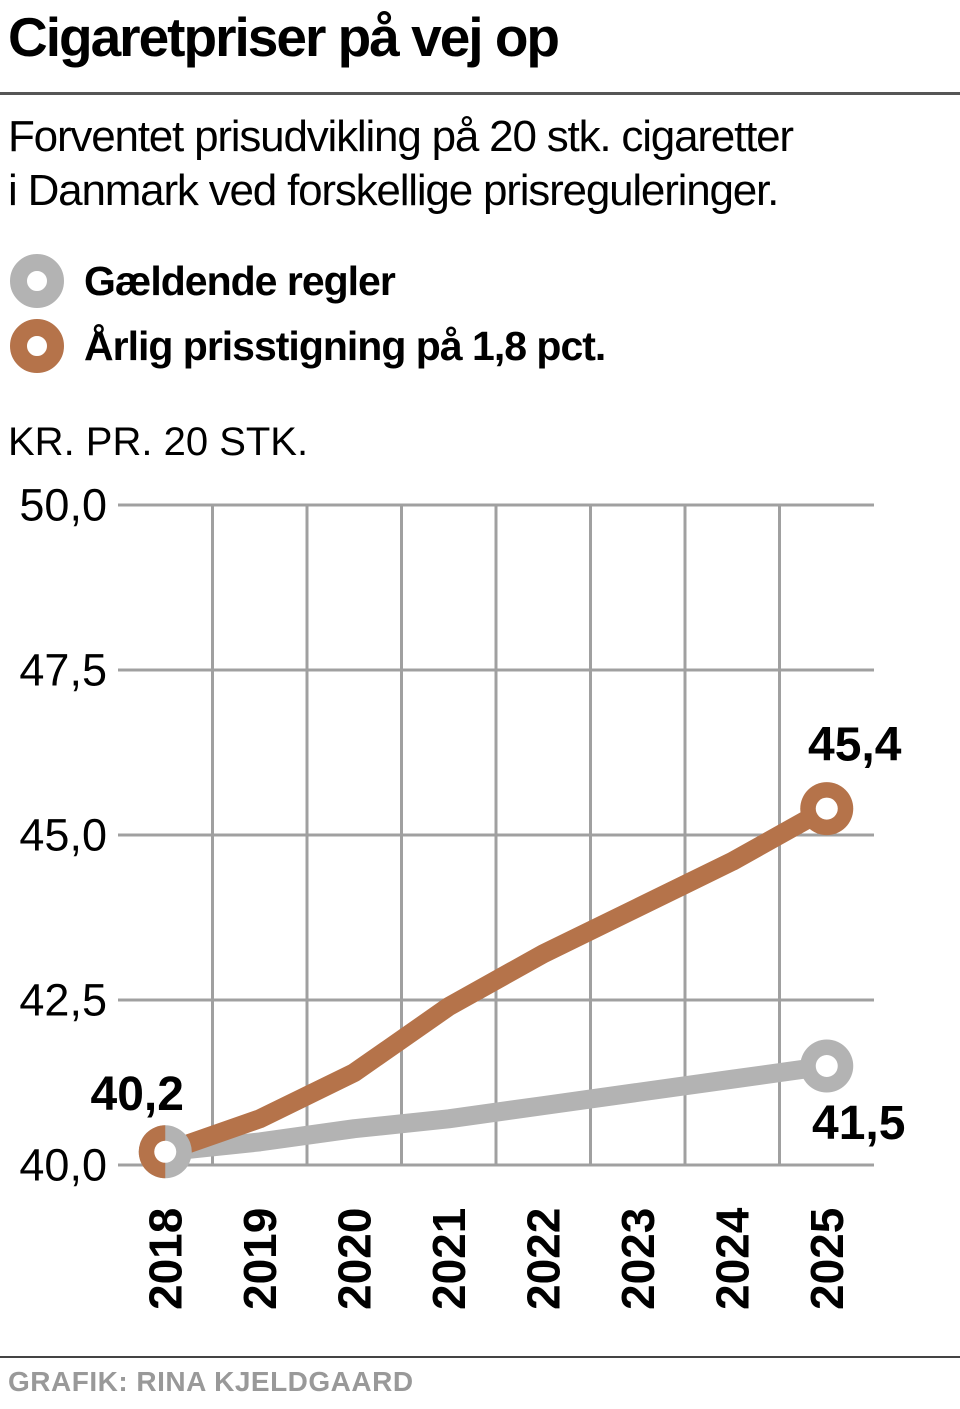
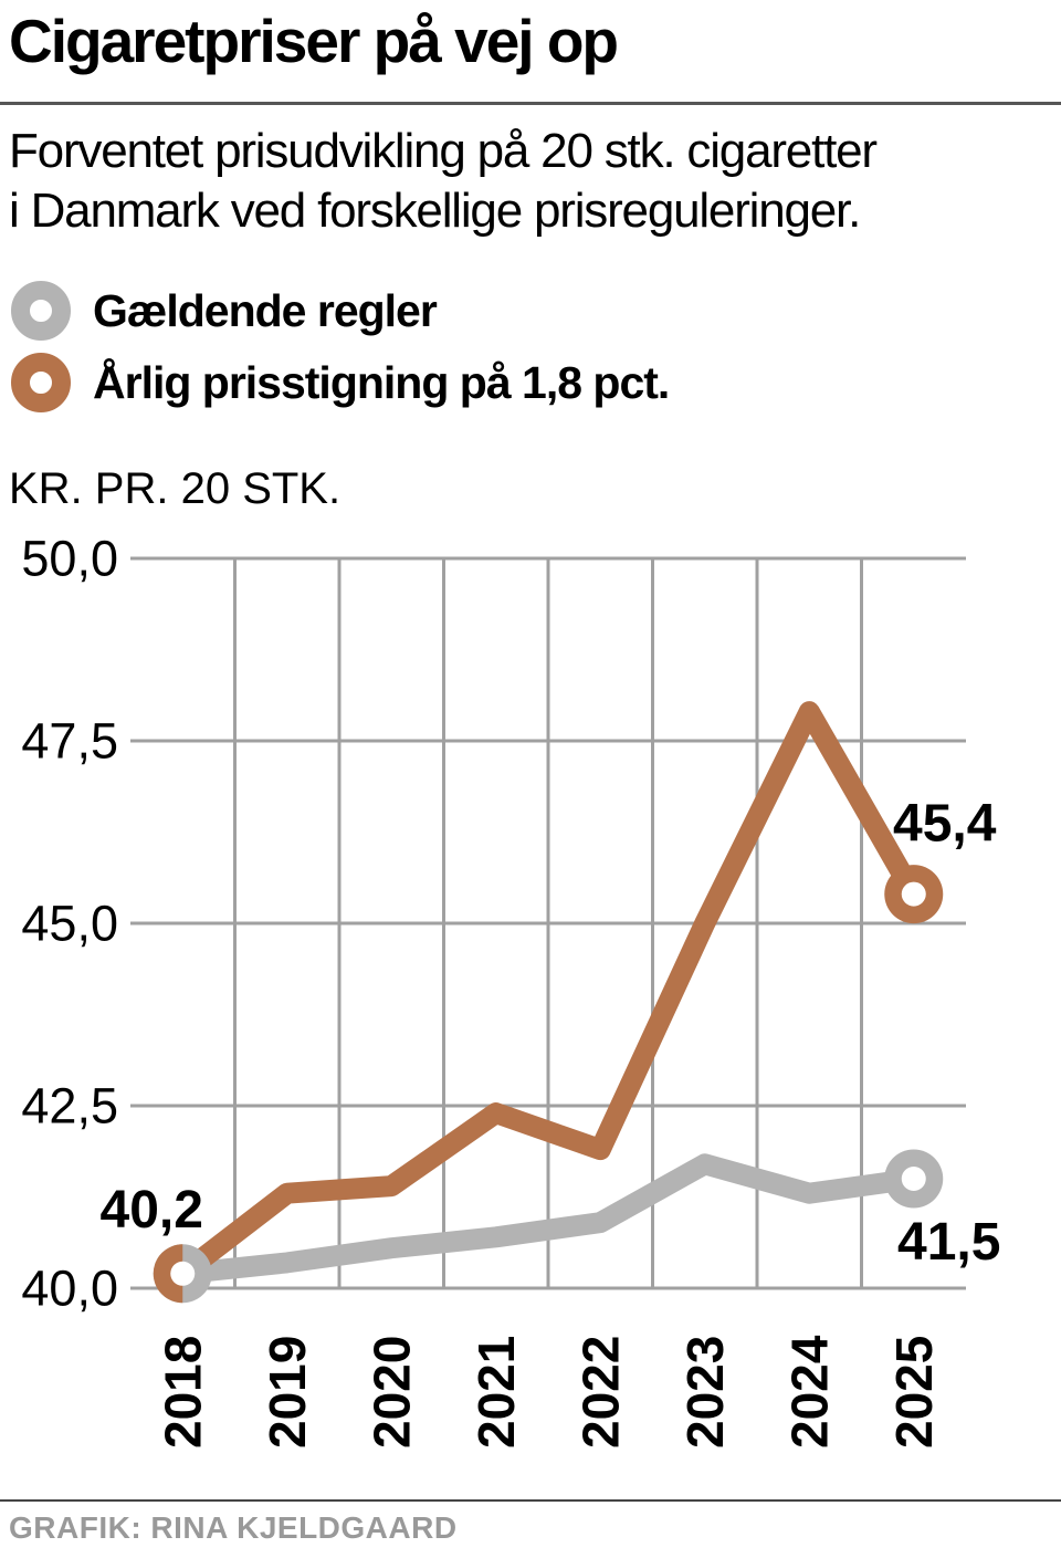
Årlig prisstigning på 1,8 pct./2019: 40,7 -> 41,3
Årlig prisstigning på 1,8 pct./2022: 43,2 -> 41,9
Gældende regler/2023: 41,1 -> 41,7
Årlig prisstigning på 1,8 pct./2023: 43,9 -> 45,0
Årlig prisstigning på 1,8 pct./2024: 44,6 -> 47,9
